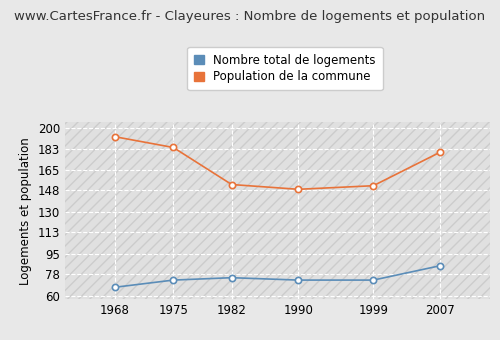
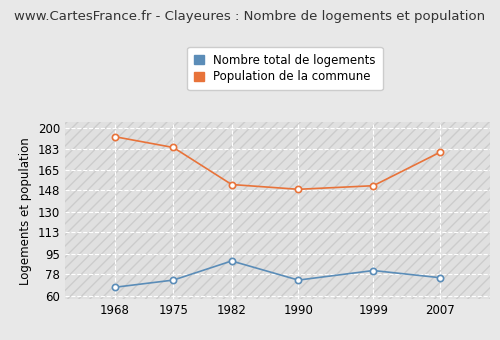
Nombre total de logements/1982: 75 -> 89
Nombre total de logements/1999: 73 -> 81
Nombre total de logements/2007: 85 -> 75
